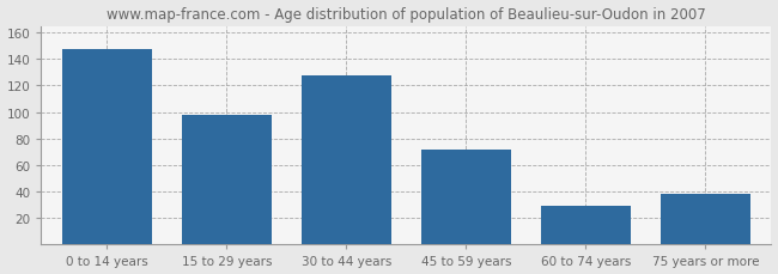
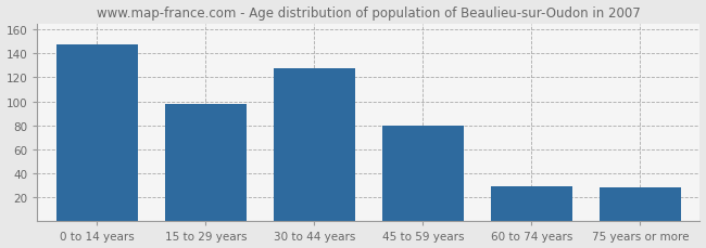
45 to 59 years: 72 -> 80
75 years or more: 38 -> 28
